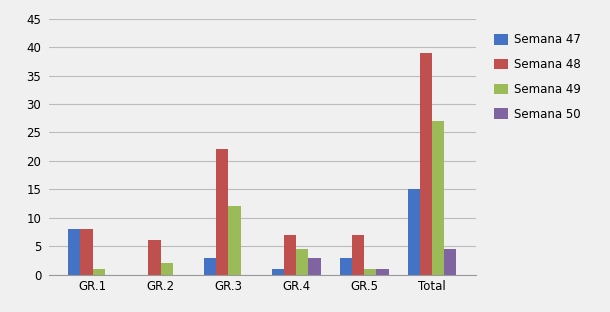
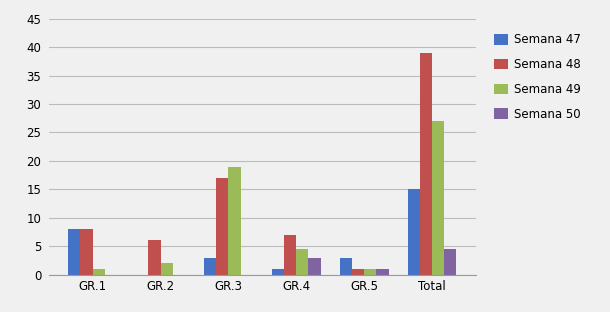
Semana 48/GR.3: 22 -> 17
Semana 49/GR.3: 12.0 -> 19.0
Semana 48/GR.5: 7 -> 1
